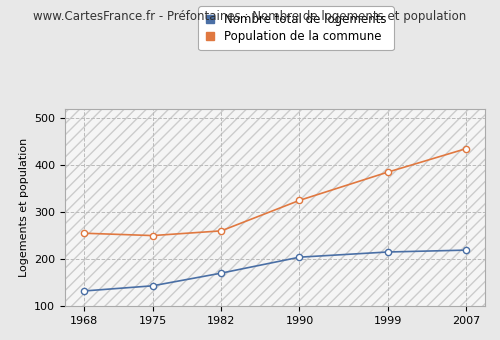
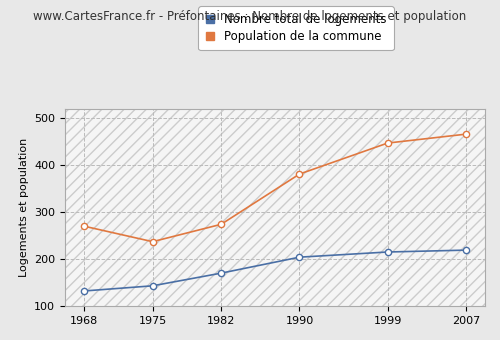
Population de la commune/1968: 255 -> 270
Population de la commune/1975: 250 -> 237
Population de la commune/1982: 260 -> 274
Population de la commune/1990: 325 -> 381
Population de la commune/1999: 385 -> 447
Population de la commune/2007: 435 -> 466
